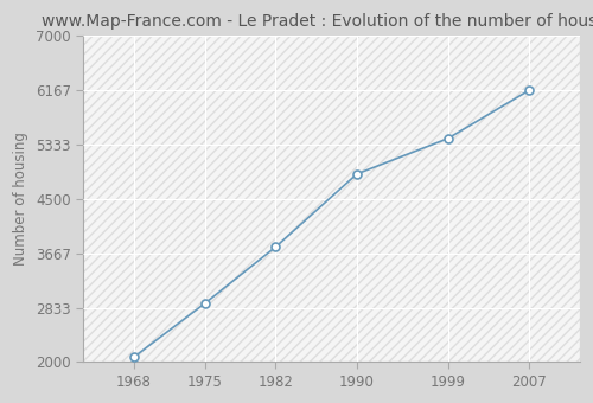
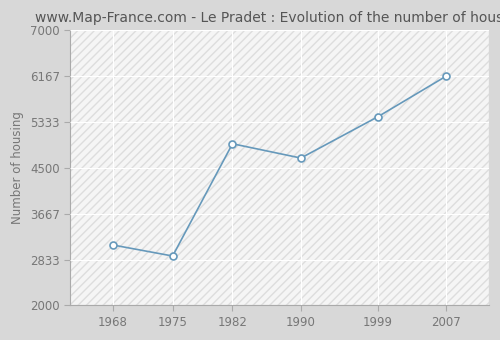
1968: 2080 -> 3100
1982: 3770 -> 4940
1990: 4880 -> 4680
